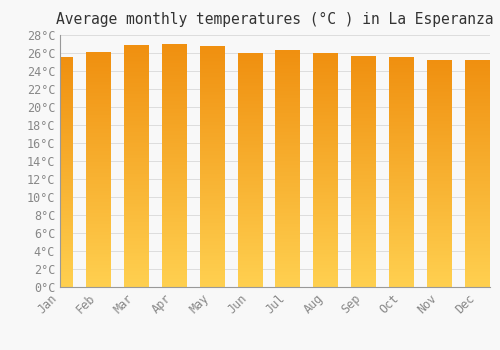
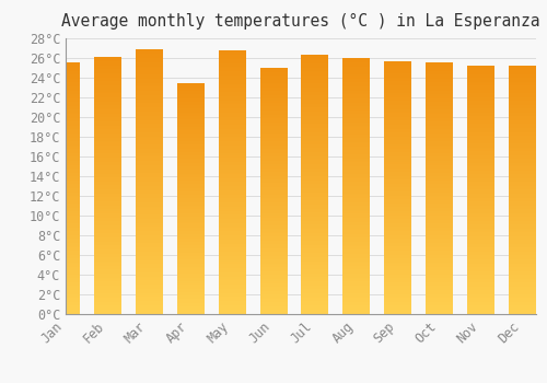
Apr: 27.0°C -> 23.4°C
Jun: 25.9°C -> 25.0°C
